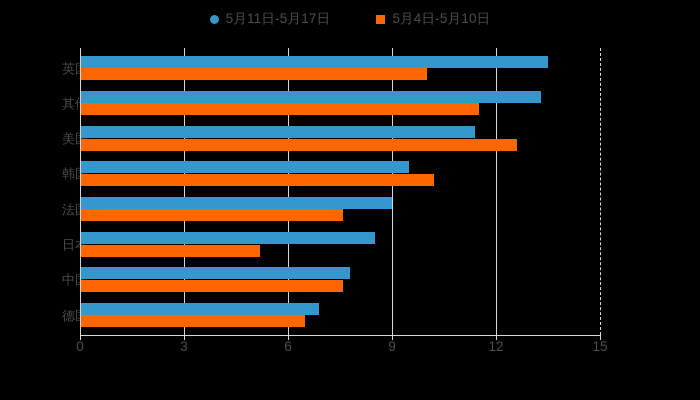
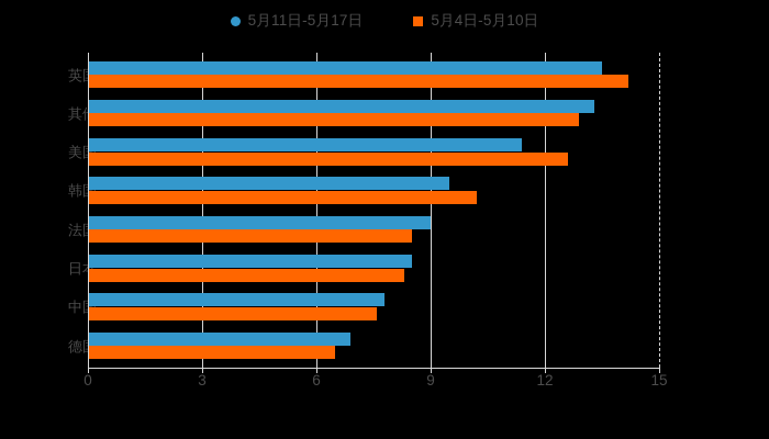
5月4日-5月10日/英国: 10.0 -> 14.2
5月4日-5月10日/其他: 11.5 -> 12.9
5月4日-5月10日/法国: 7.6 -> 8.5
5月4日-5月10日/日本: 5.2 -> 8.3
